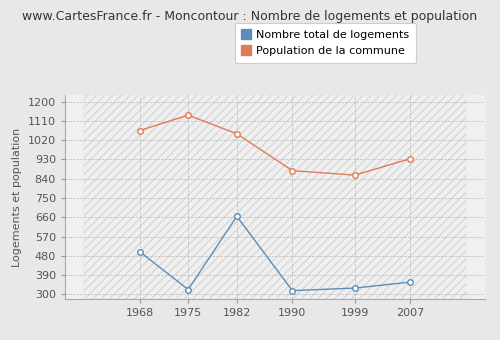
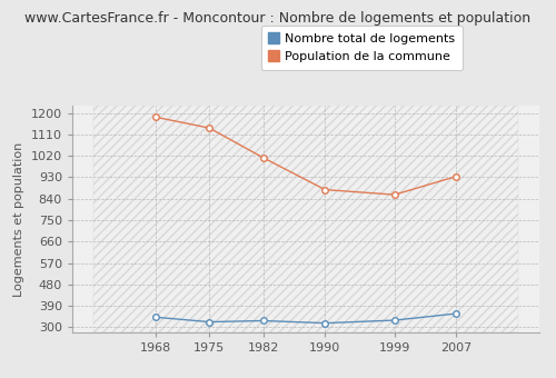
Nombre total de logements/1968: 500 -> 343
Population de la commune/1968: 1065 -> 1183
Nombre total de logements/1982: 665 -> 328
Population de la commune/1982: 1050 -> 1012
